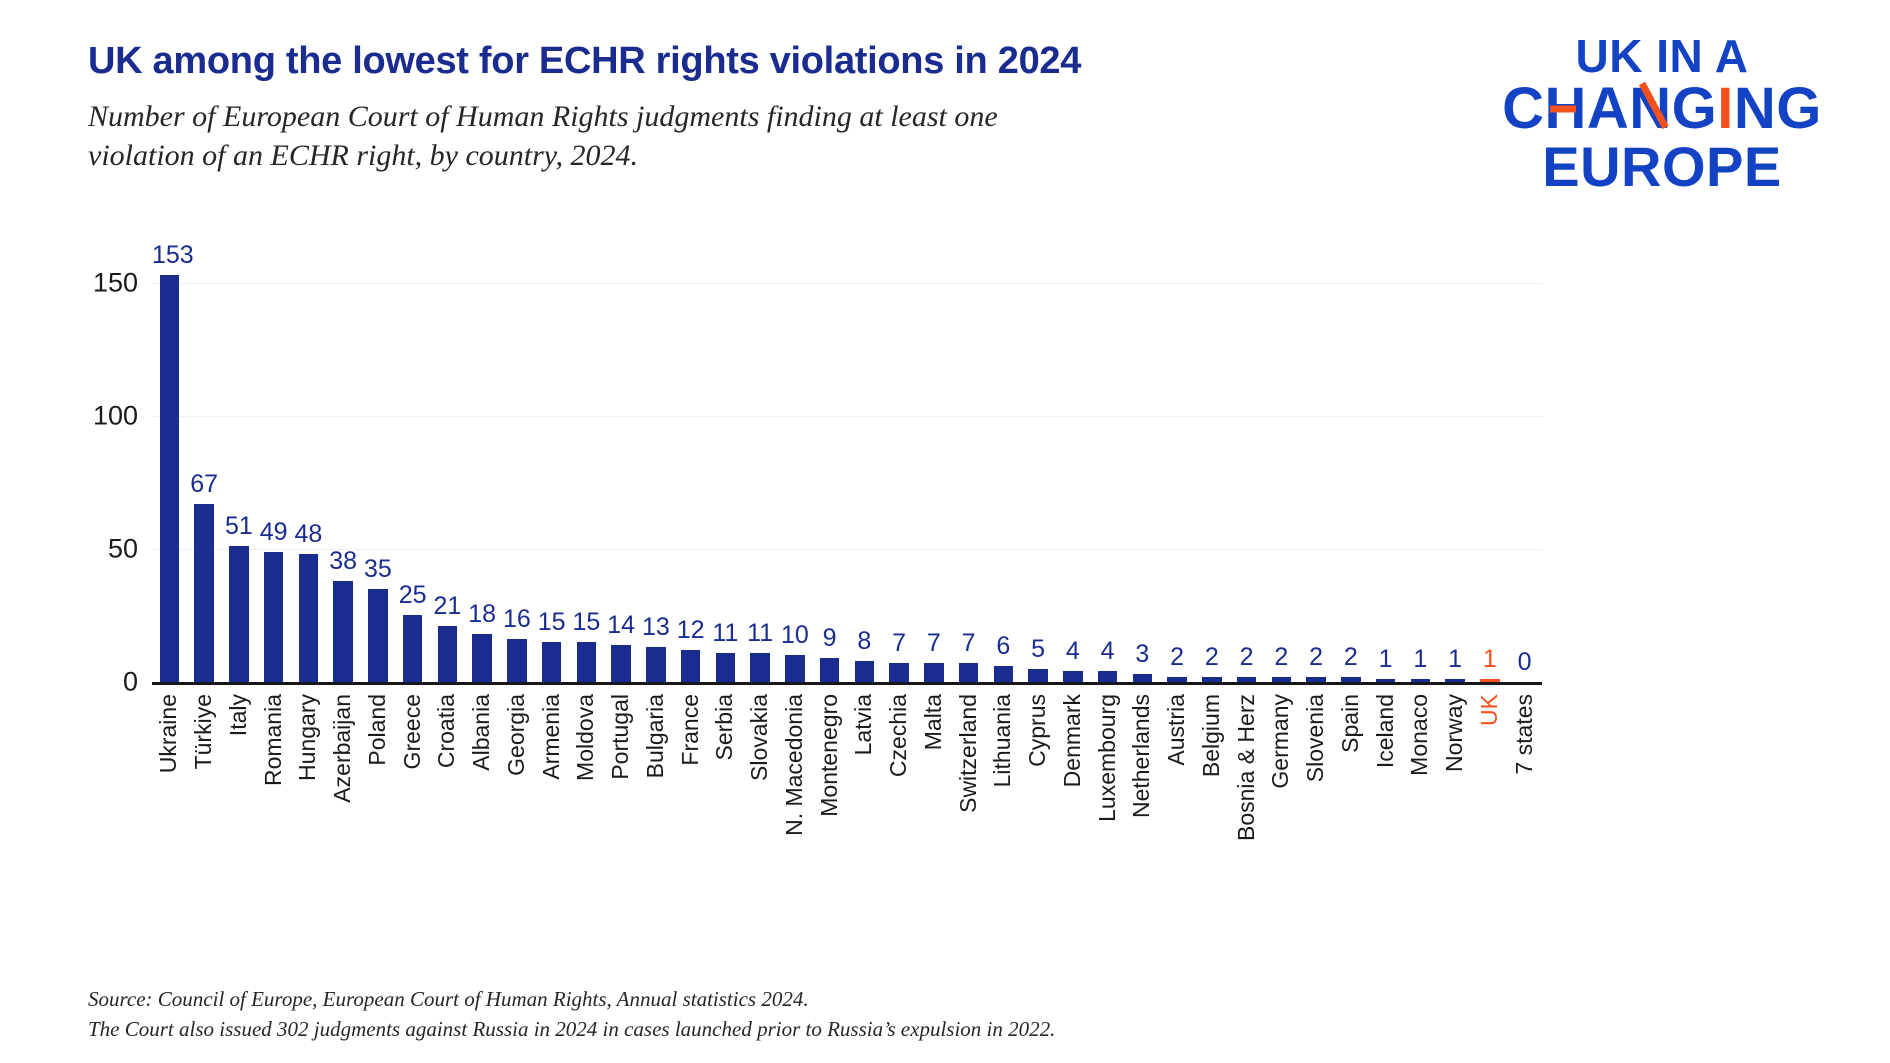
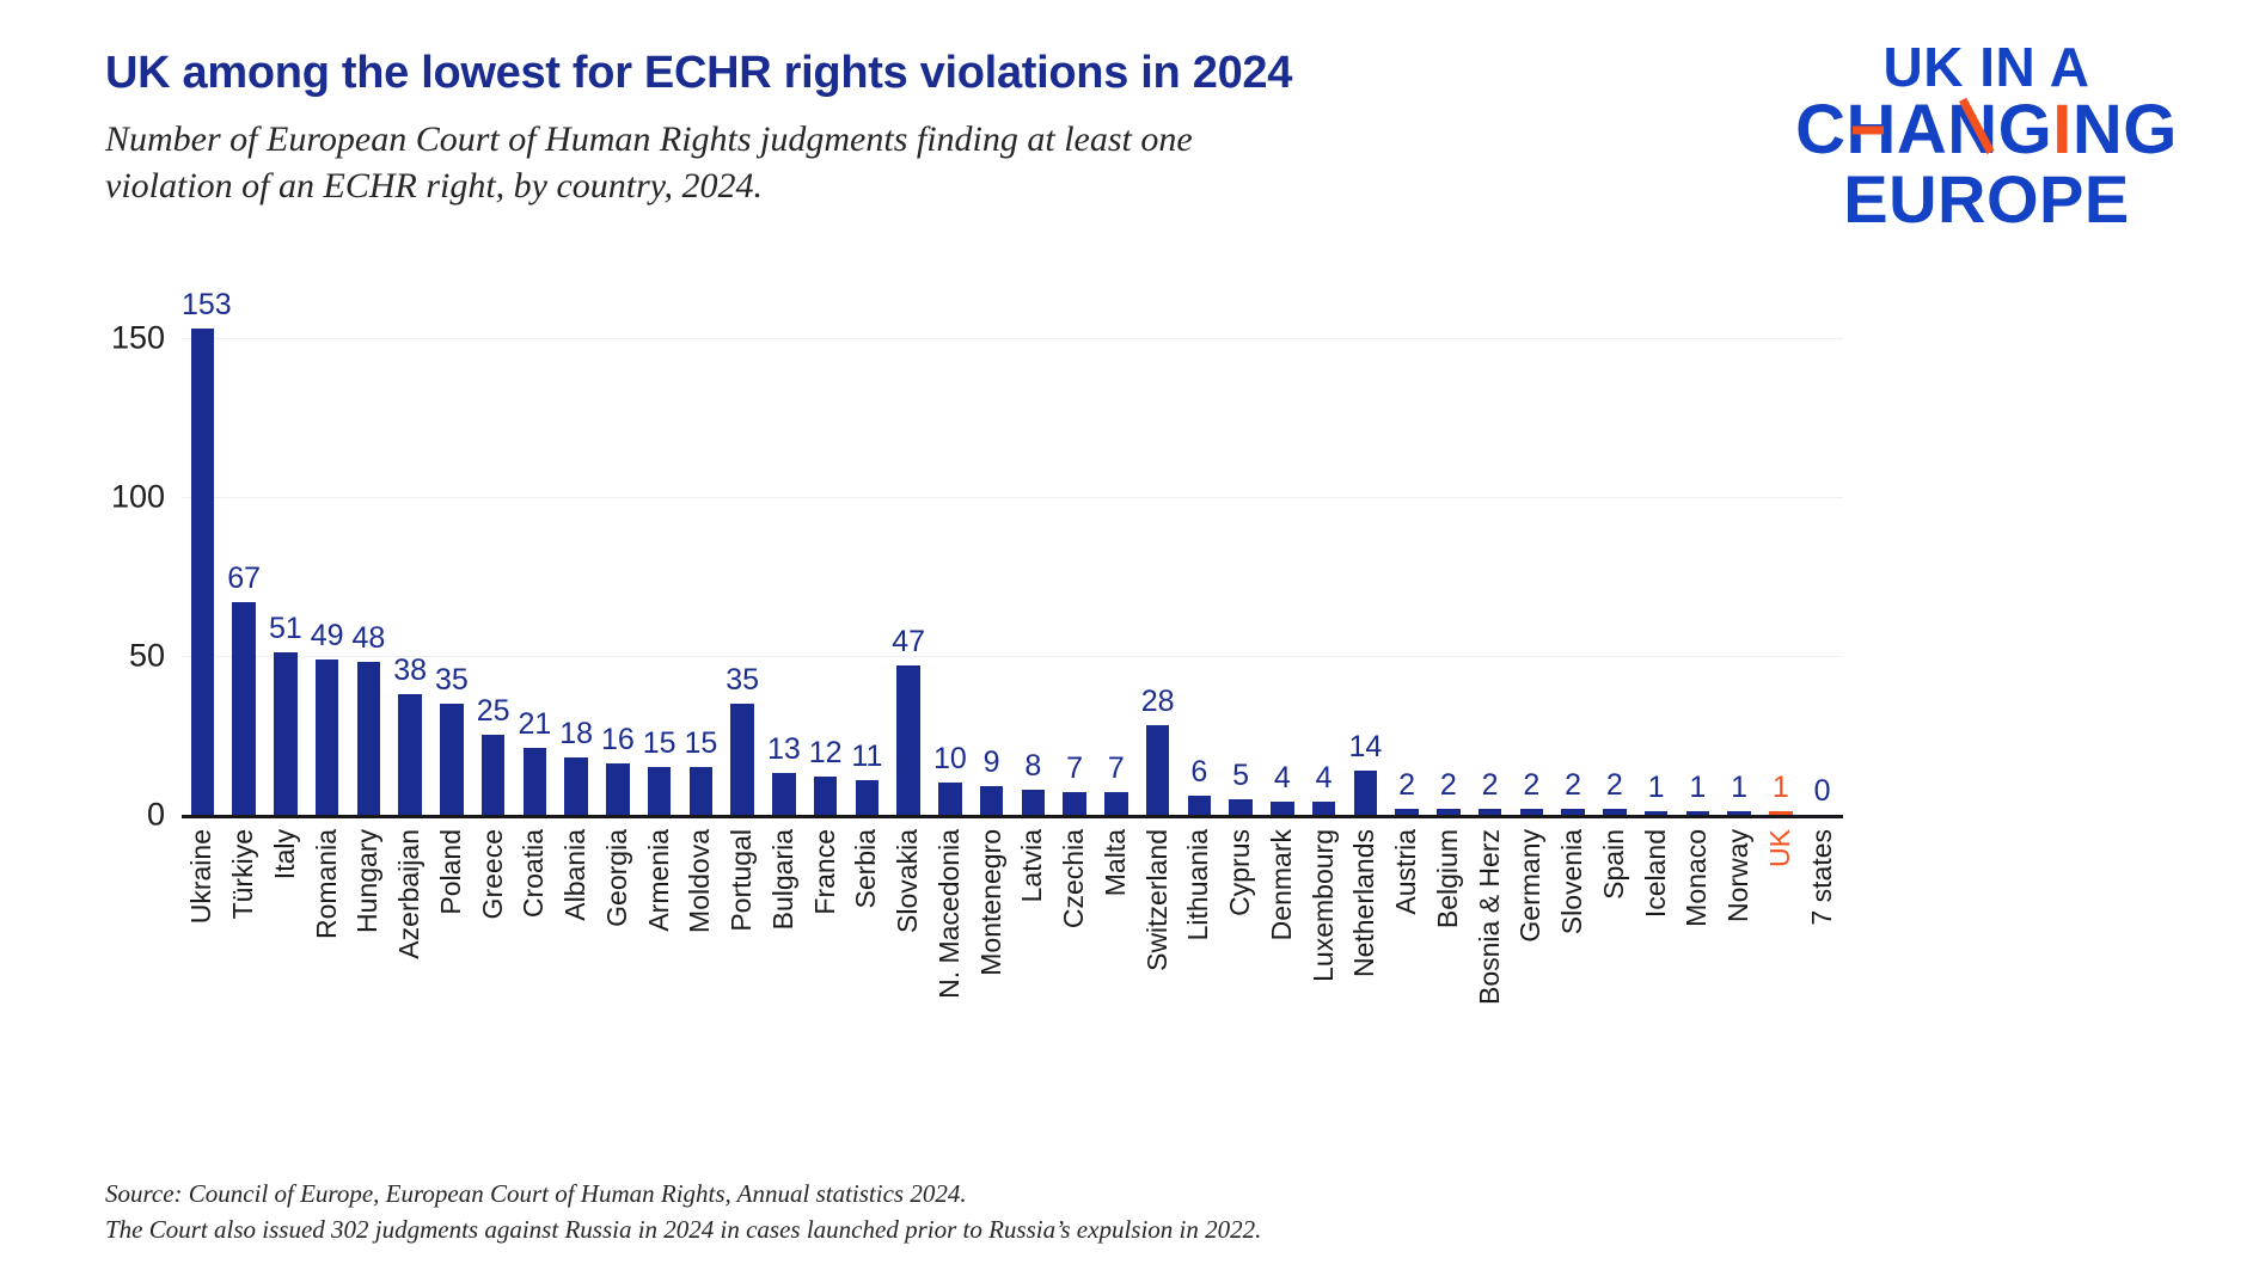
Portugal: 14 -> 35
Slovakia: 11 -> 47
Switzerland: 7 -> 28
Netherlands: 3 -> 14
